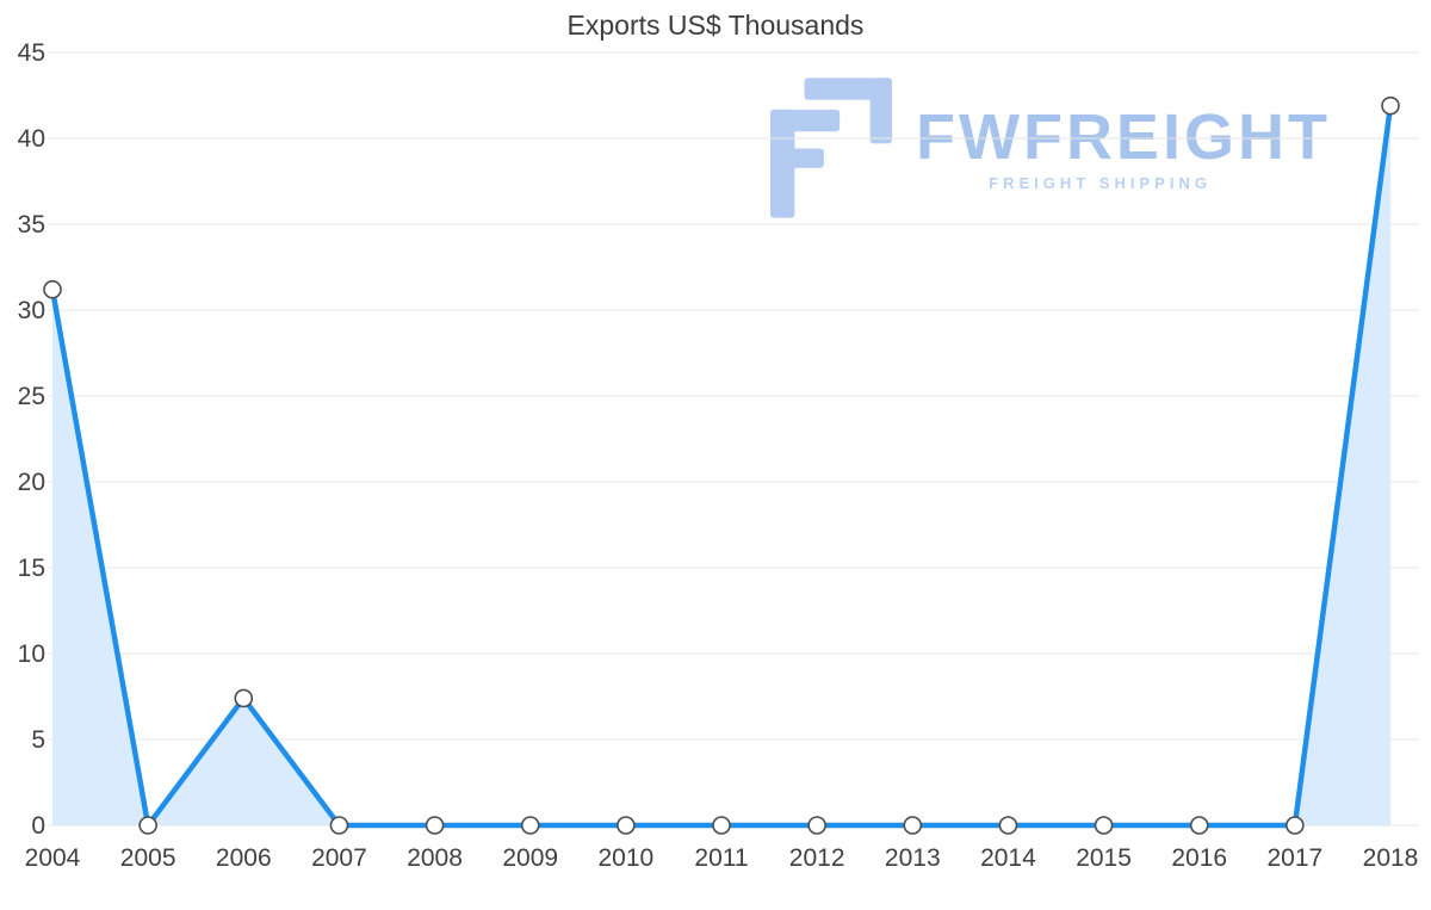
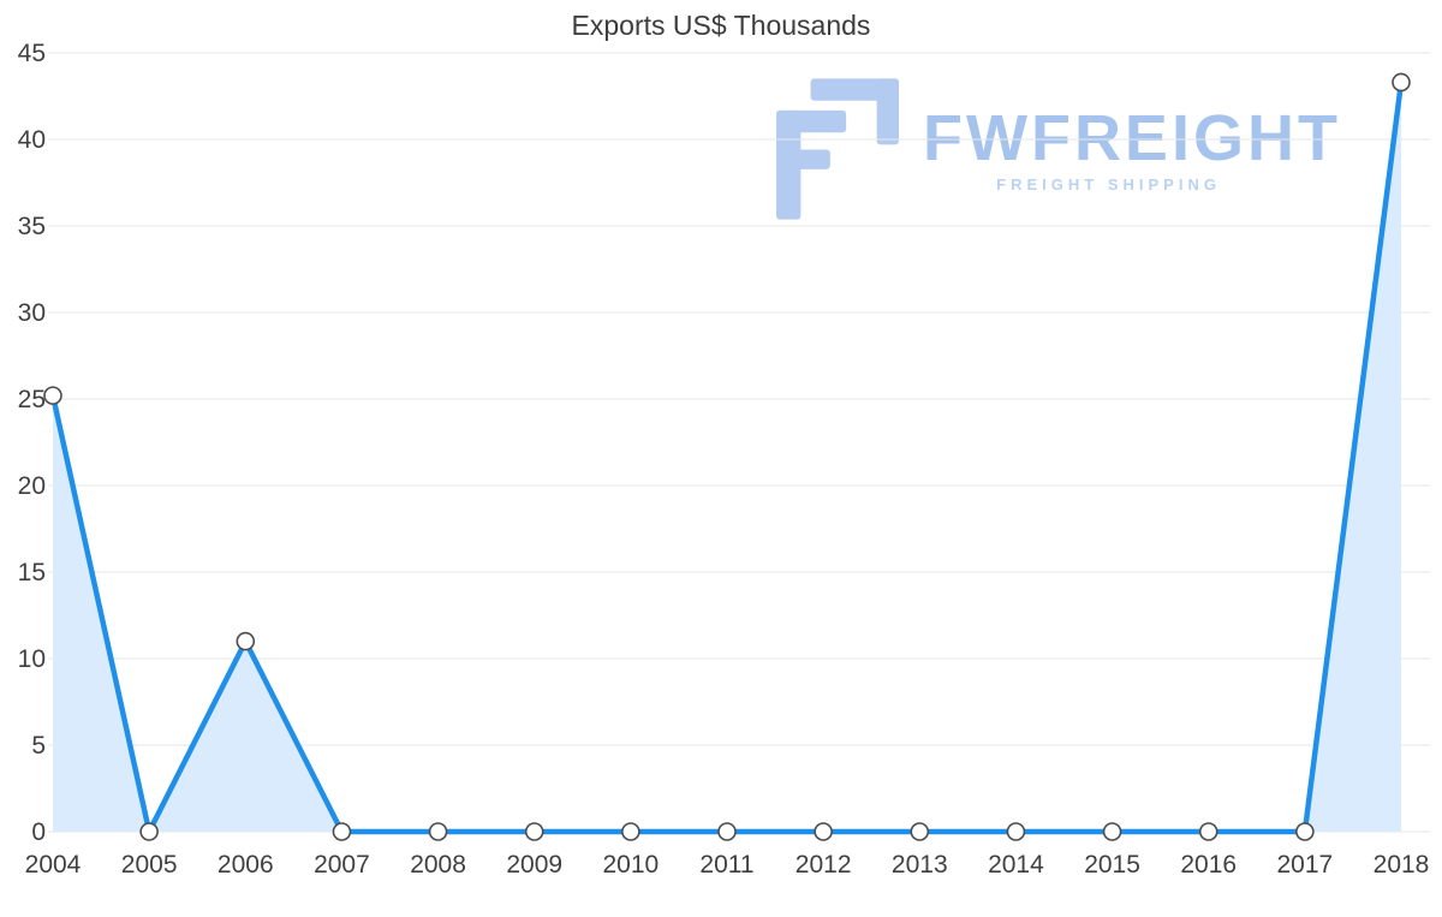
2004: 31.2 -> 25.2
2006: 7.4 -> 11.0
2018: 41.9 -> 43.3
